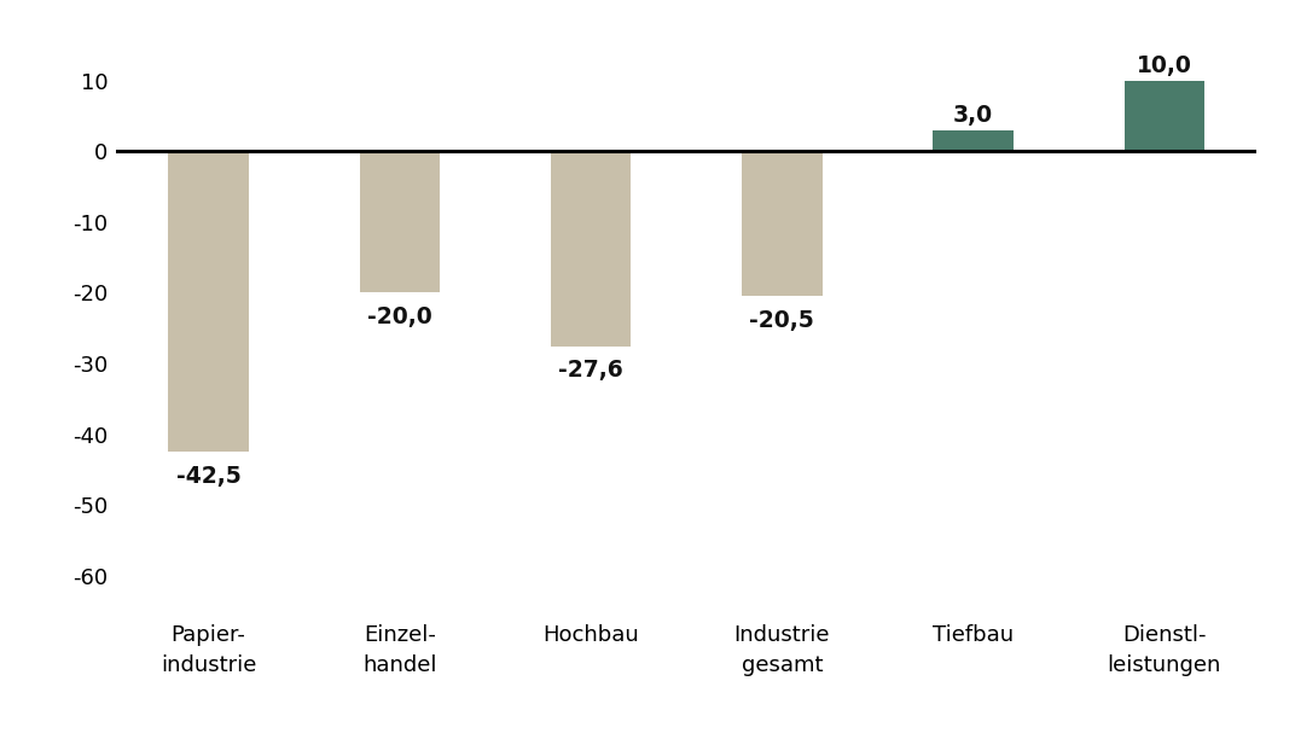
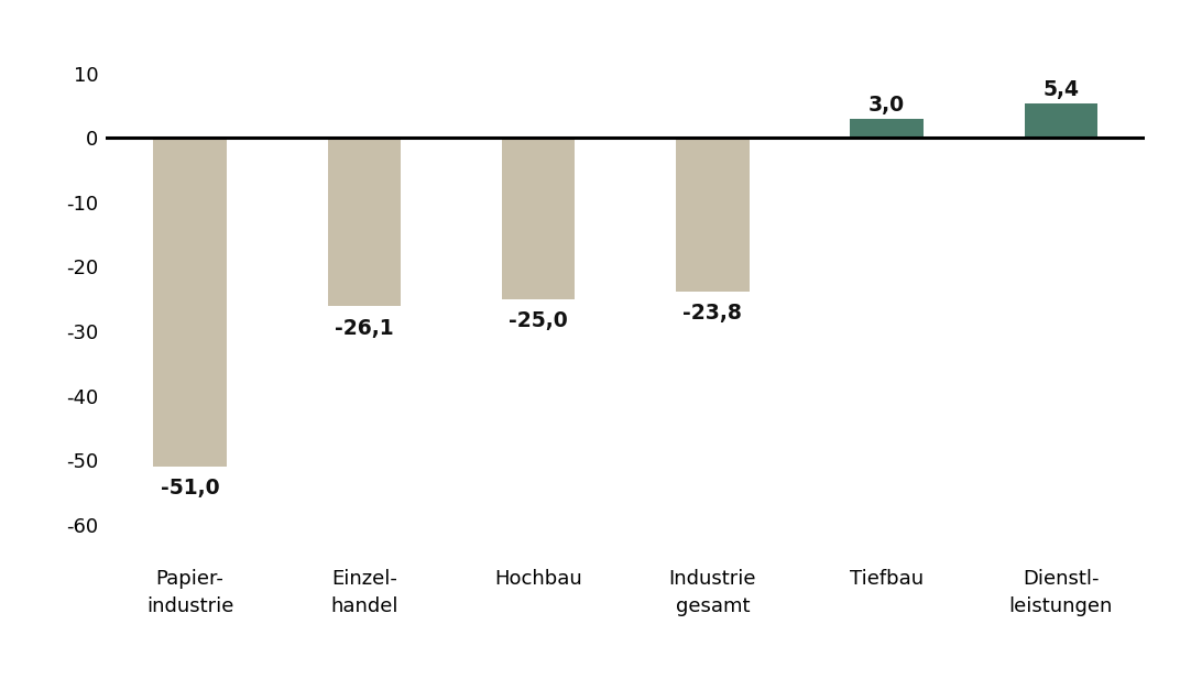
Papier- industrie: -42,5 -> -51,0
Einzel- handel: -20,0 -> -26,1
Hochbau: -27,6 -> -25,0
Industrie gesamt: -20,5 -> -23,8
Dienstl- leistungen: 10,0 -> 5,4
